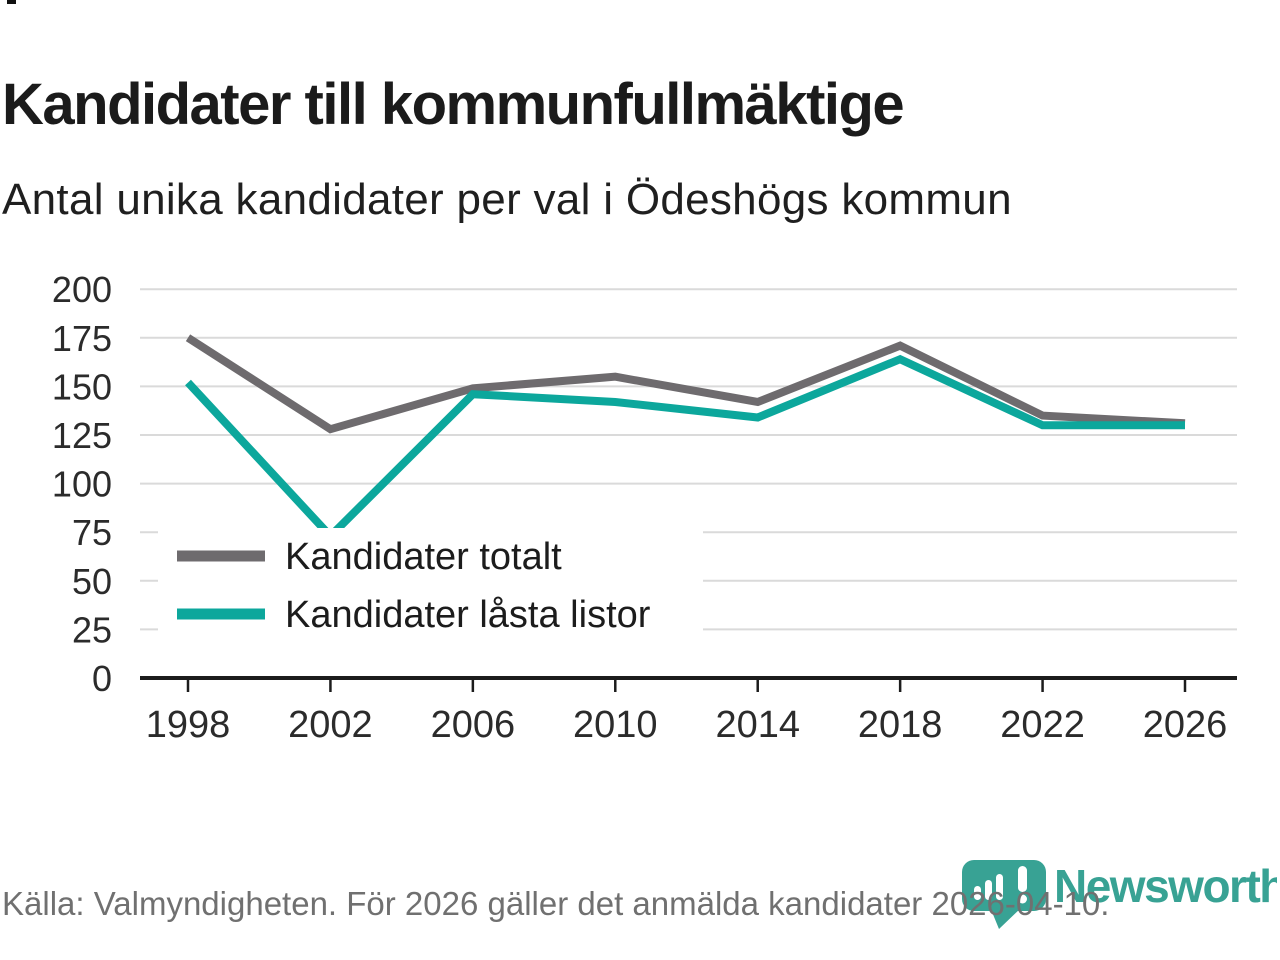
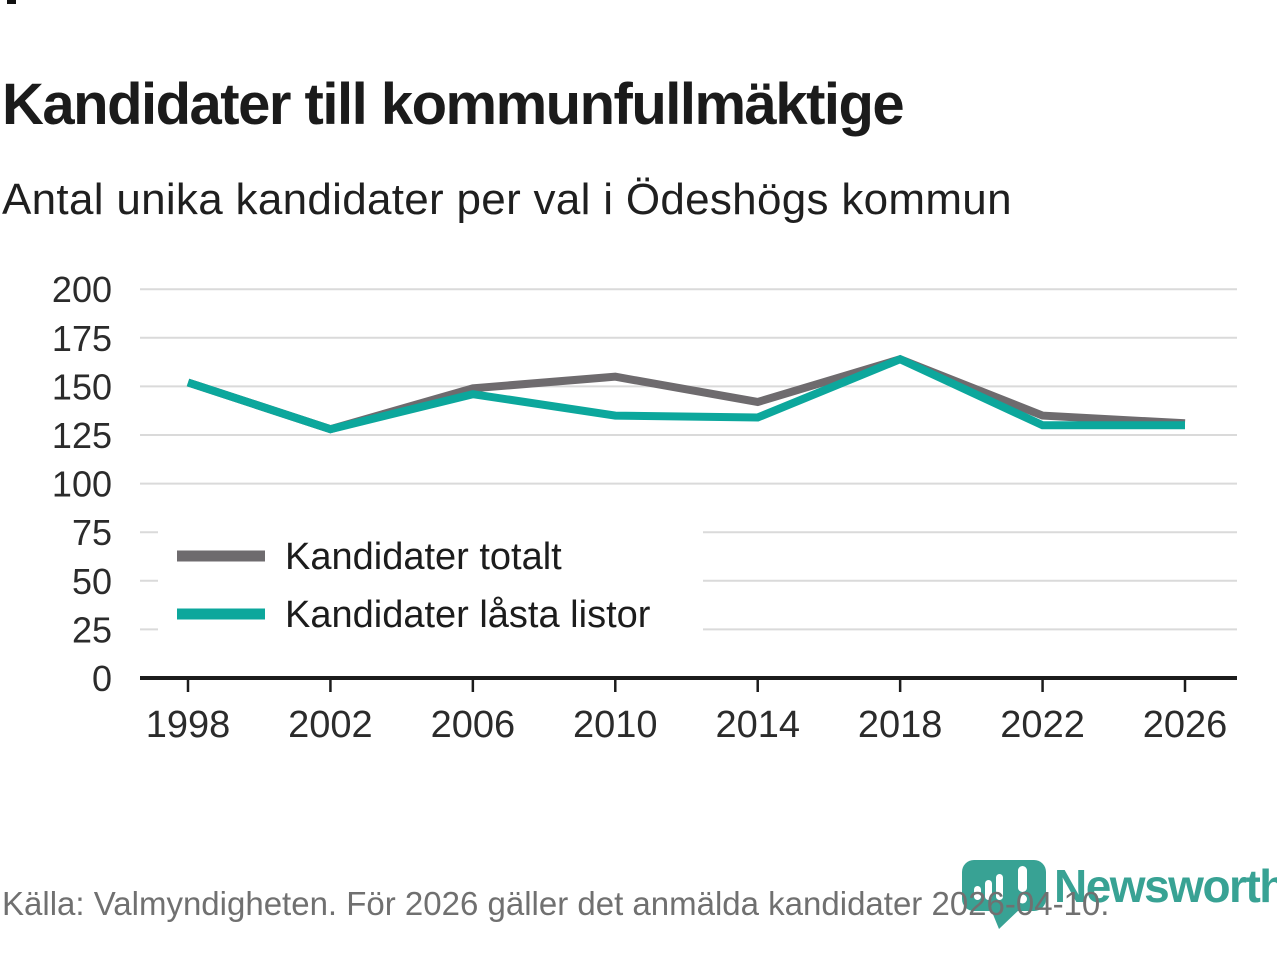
Kandidater totalt/1998: 175 -> 152
Kandidater låsta listor/2002: 73 -> 128
Kandidater låsta listor/2010: 142 -> 135
Kandidater totalt/2018: 171 -> 164
